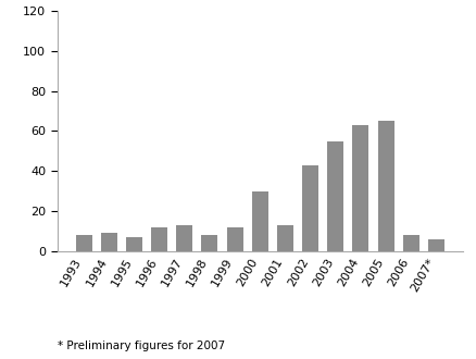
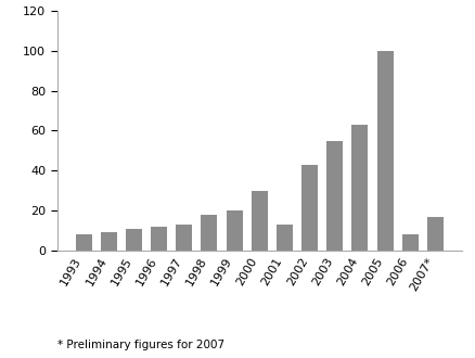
1995: 7 -> 11
1998: 8 -> 18
1999: 12 -> 20
2005: 65 -> 100
2007*: 6 -> 17
